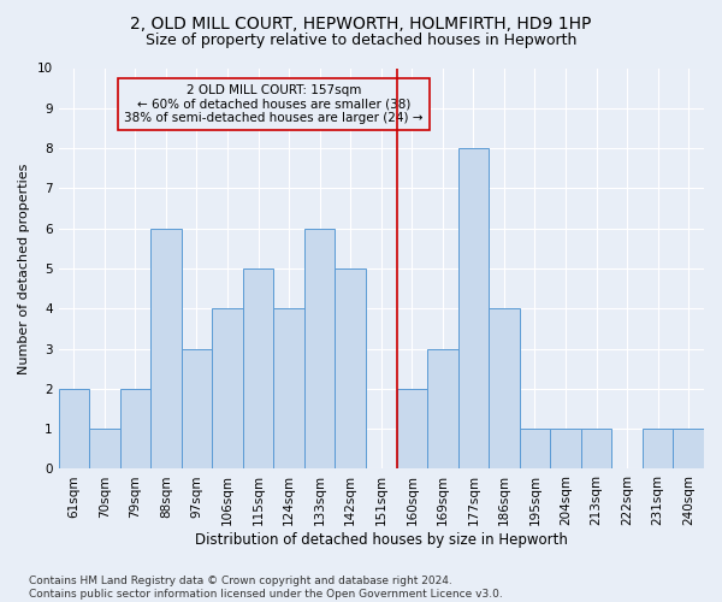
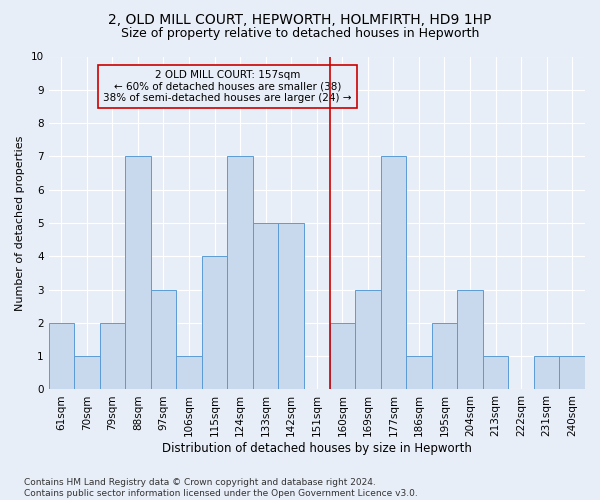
88sqm: 6 -> 7
106sqm: 4 -> 1
115sqm: 5 -> 4
124sqm: 4 -> 7
133sqm: 6 -> 5
177sqm: 8 -> 7
186sqm: 4 -> 1
195sqm: 1 -> 2
204sqm: 1 -> 3
